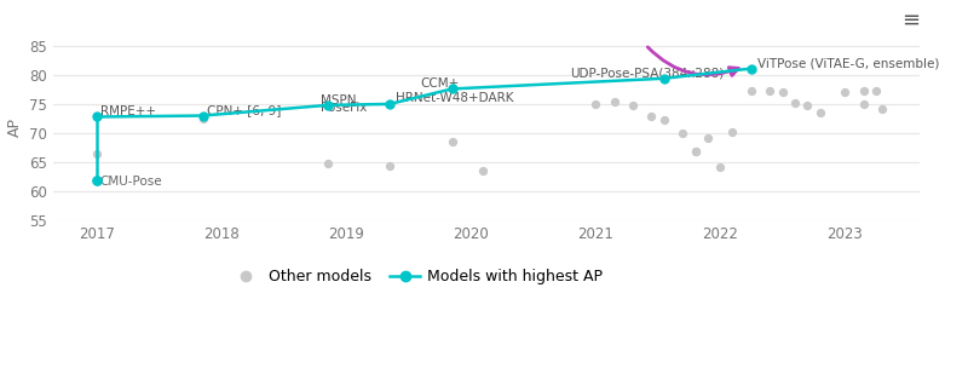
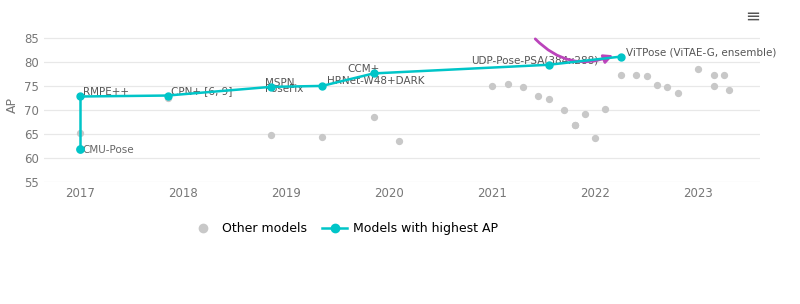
Other models/2017: 66.5 -> 65.2
Other models/2023: 77.0 -> 78.5
